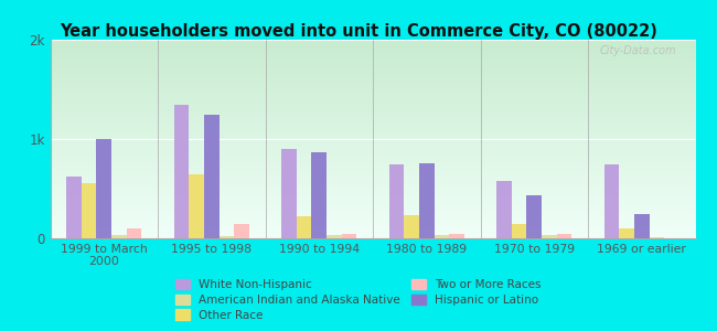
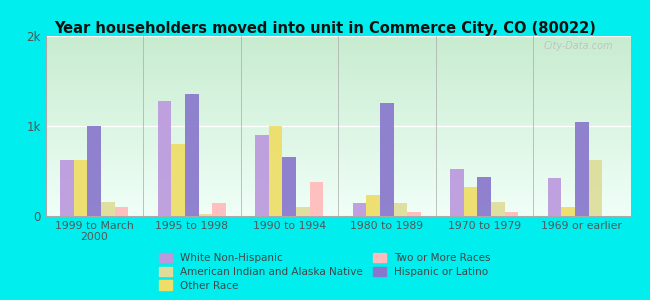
Other Race/1999 to March 2000: 0.56k -> 0.62k
American Indian and Alaska Native/1999 to March 2000: 0.03k -> 0.16k
White Non-Hispanic/1995 to 1998: 1.35k -> 1.28k
Other Race/1995 to 1998: 0.65k -> 0.80k
Hispanic or Latino/1995 to 1998: 1.25k -> 1.36k
Other Race/1990 to 1994: 0.22k -> 1.00k
Hispanic or Latino/1990 to 1994: 0.87k -> 0.66k
American Indian and Alaska Native/1990 to 1994: 0.03k -> 0.10k
Two or More Races/1990 to 1994: 0.04k -> 0.38k
White Non-Hispanic/1980 to 1989: 0.75k -> 0.14k
Hispanic or Latino/1980 to 1989: 0.76k -> 1.26k
American Indian and Alaska Native/1980 to 1989: 0.03k -> 0.14k
White Non-Hispanic/1970 to 1979: 0.58k -> 0.52k
Other Race/1970 to 1979: 0.14k -> 0.32k
American Indian and Alaska Native/1970 to 1979: 0.03k -> 0.16k
White Non-Hispanic/1969 or earlier: 0.74k -> 0.42k
Hispanic or Latino/1969 or earlier: 0.24k -> 1.04k
American Indian and Alaska Native/1969 or earlier: 0.01k -> 0.62k
